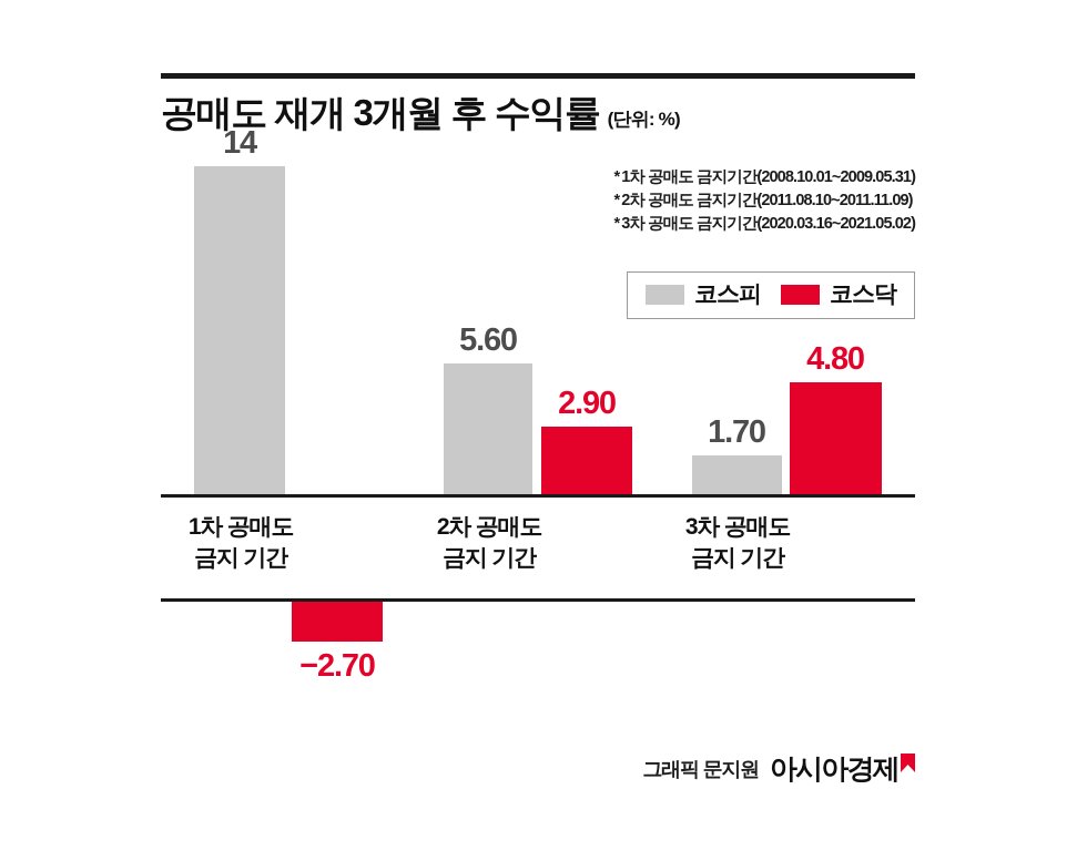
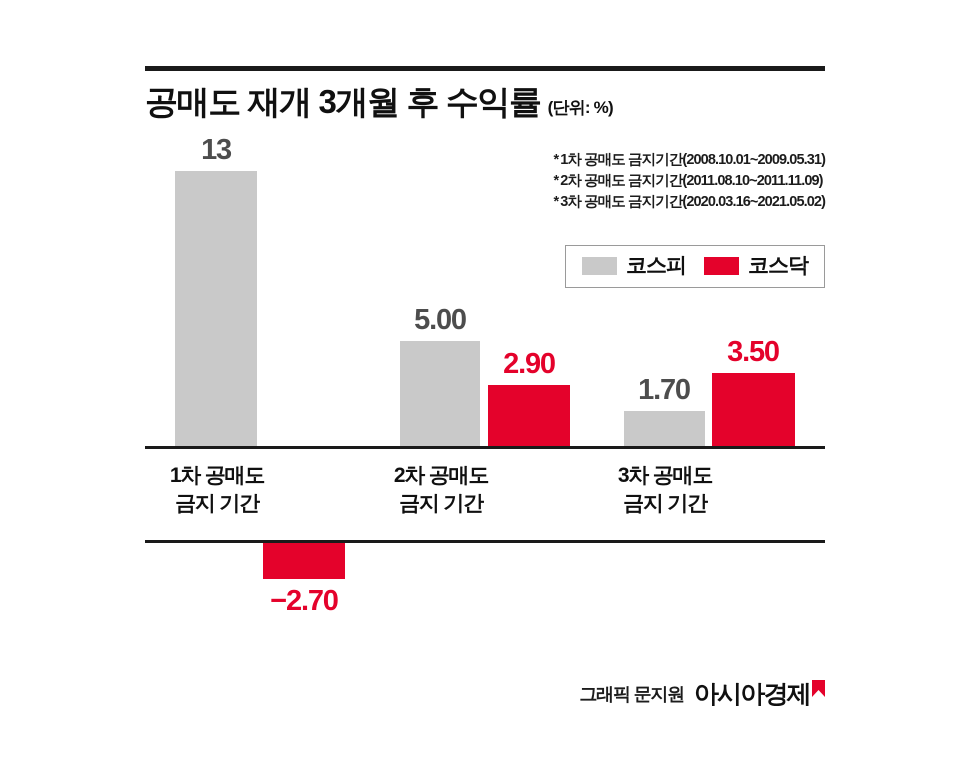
코스피/1차 공매도 금지 기간: 14 -> 13
코스피/2차 공매도 금지 기간: 5.60 -> 5.00
코스닥/3차 공매도 금지 기간: 4.80 -> 3.50
